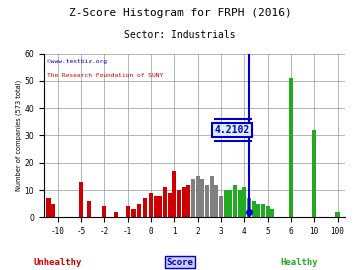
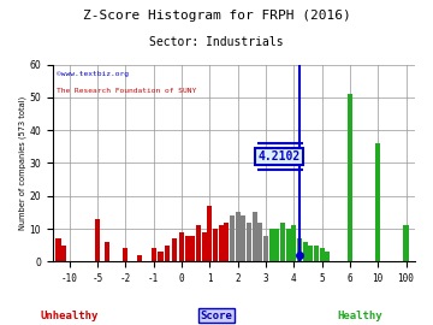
10: 32 -> 36
100: 2 -> 11
